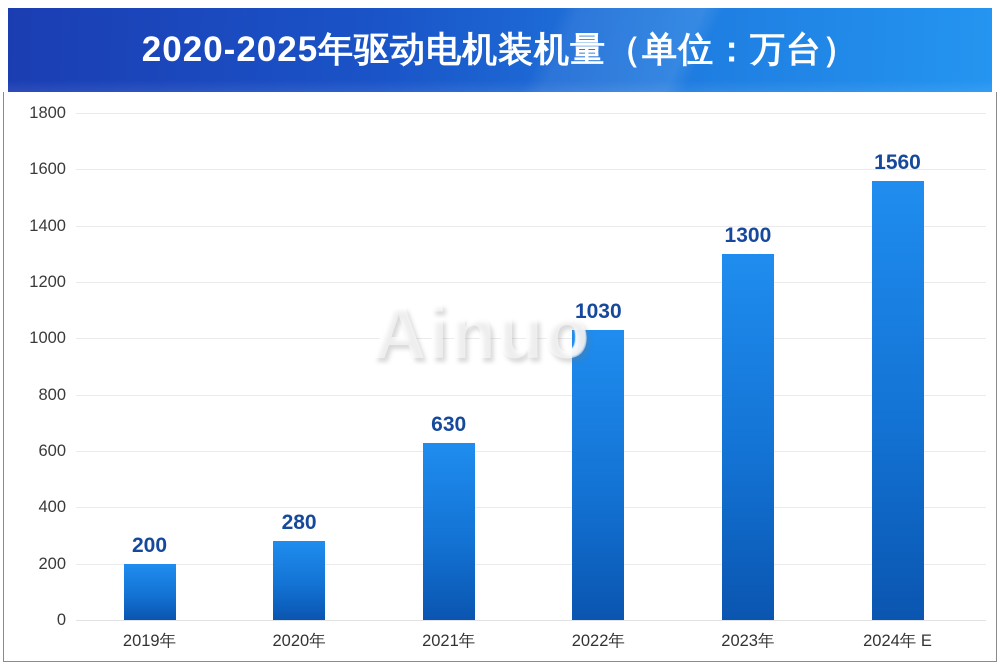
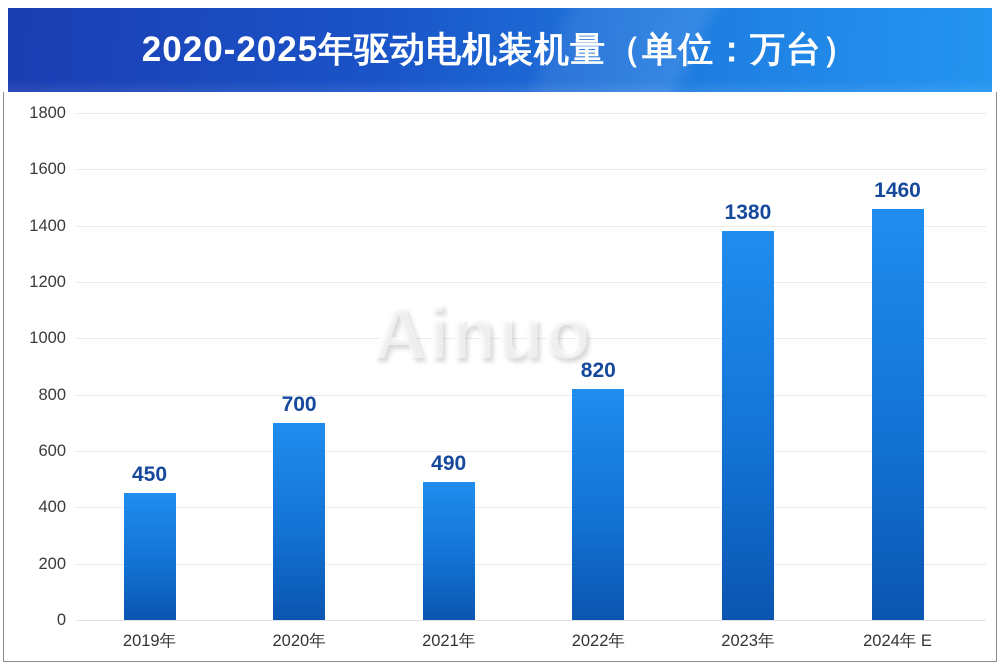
2019年: 200 -> 450
2020年: 280 -> 700
2021年: 630 -> 490
2022年: 1030 -> 820
2023年: 1300 -> 1380
2024年 E: 1560 -> 1460
